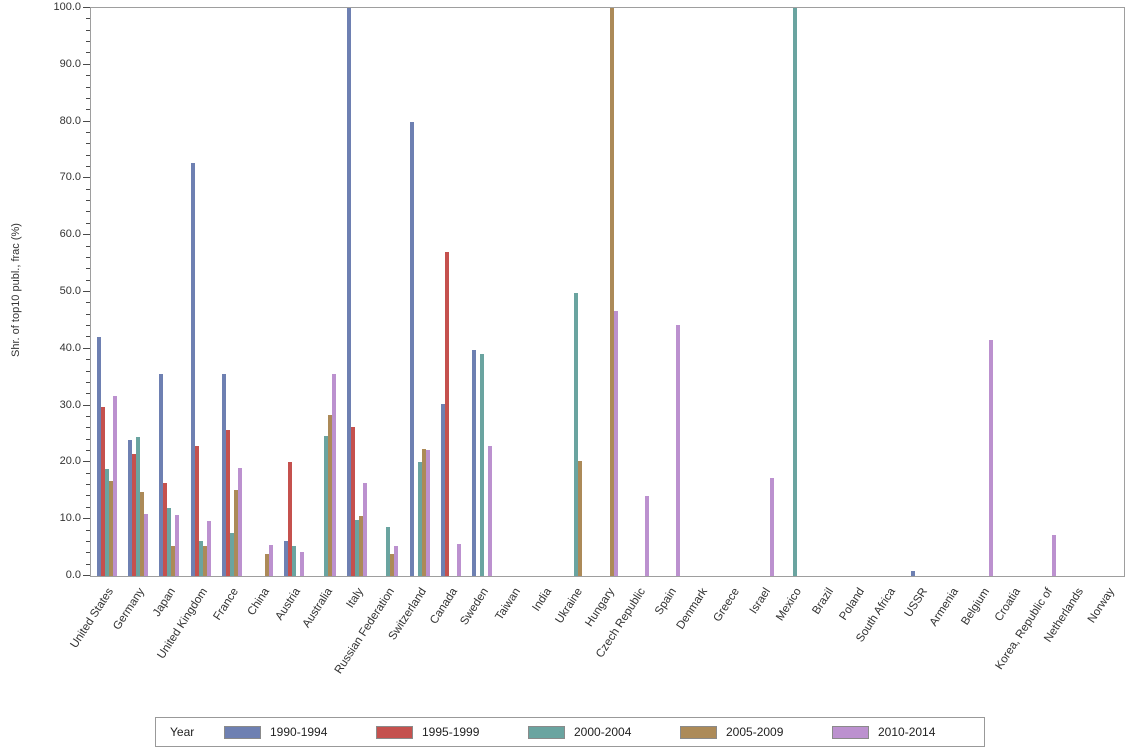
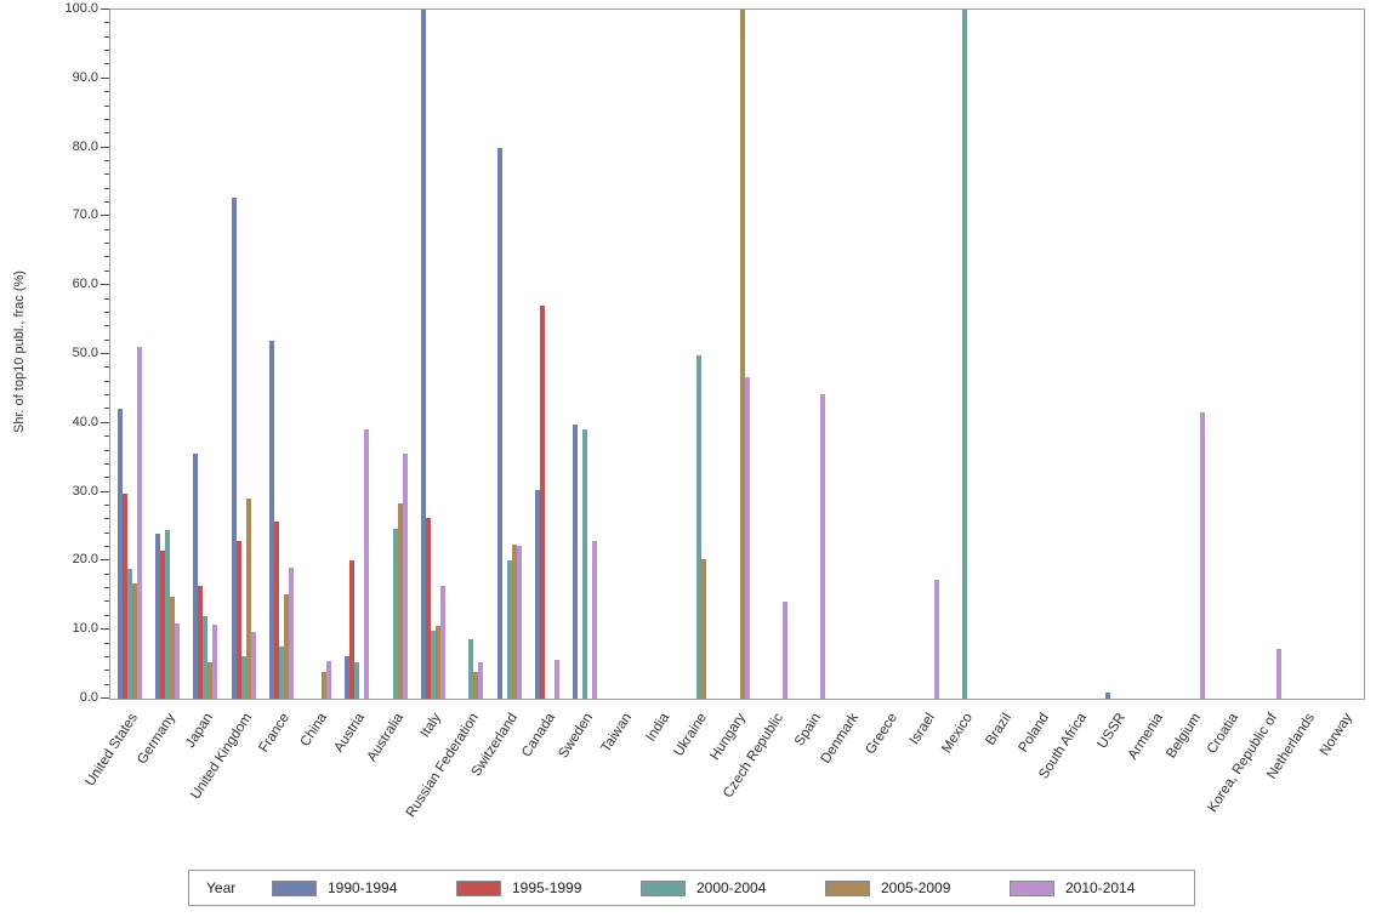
2010-2014/United States: 32 -> 51
2005-2009/United Kingdom: 5 -> 29
1990-1994/France: 36 -> 52
2010-2014/Austria: 4 -> 39
